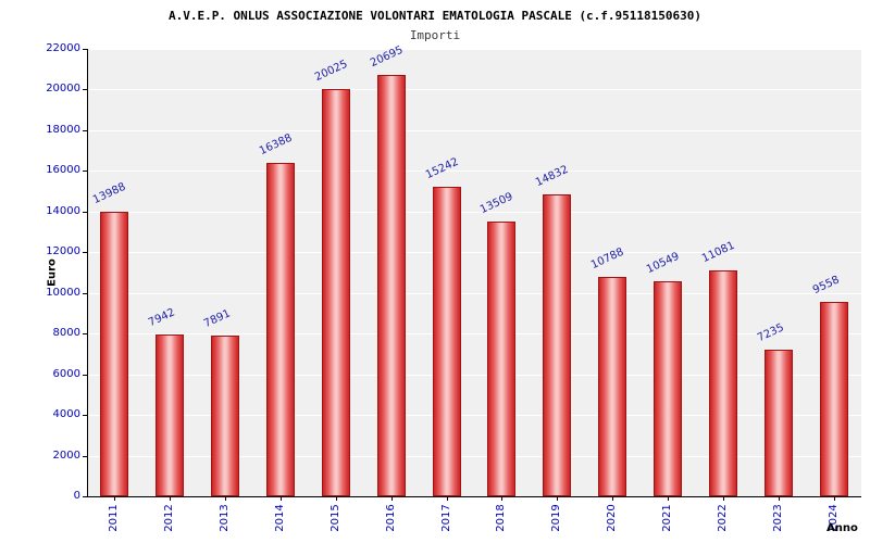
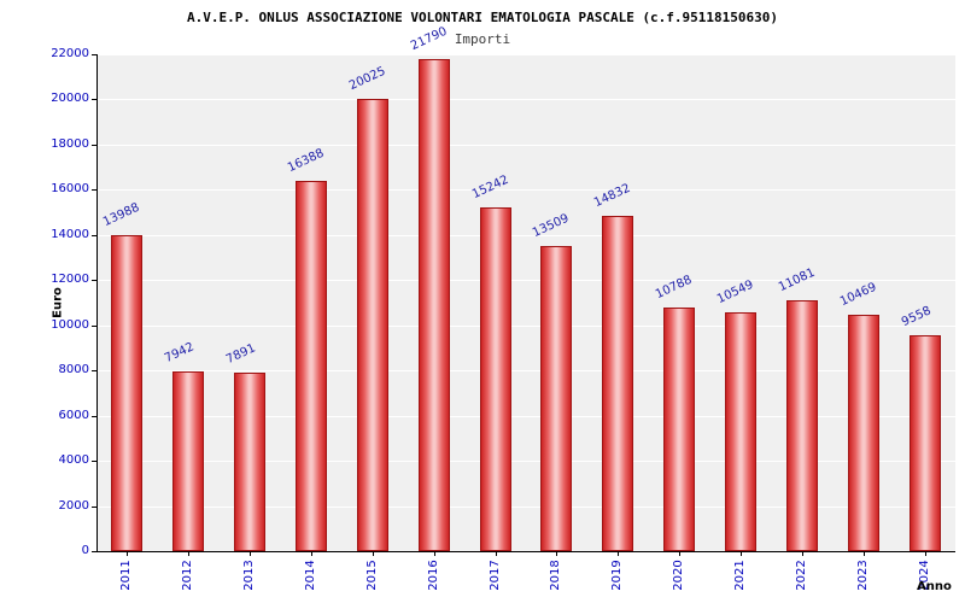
2016: 20695 -> 21790
2023: 7235 -> 10469
